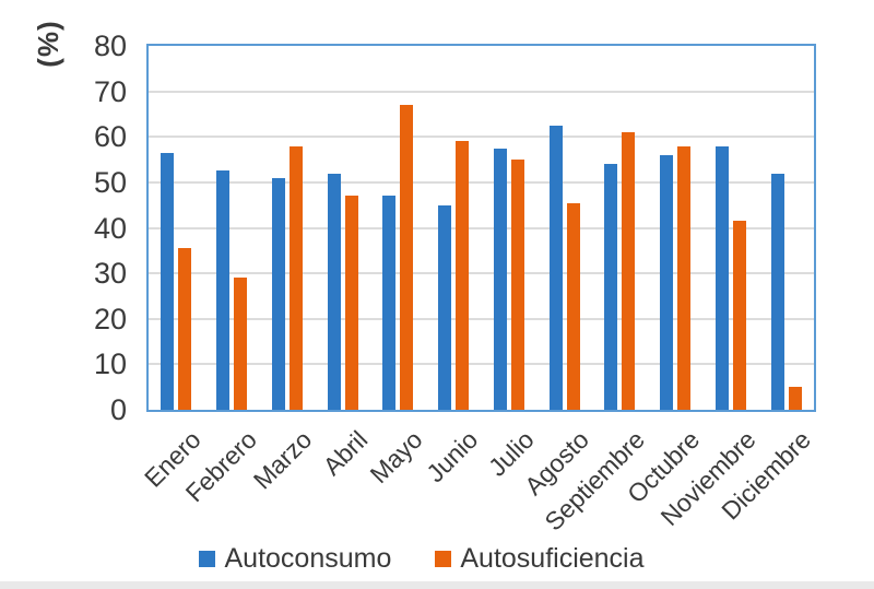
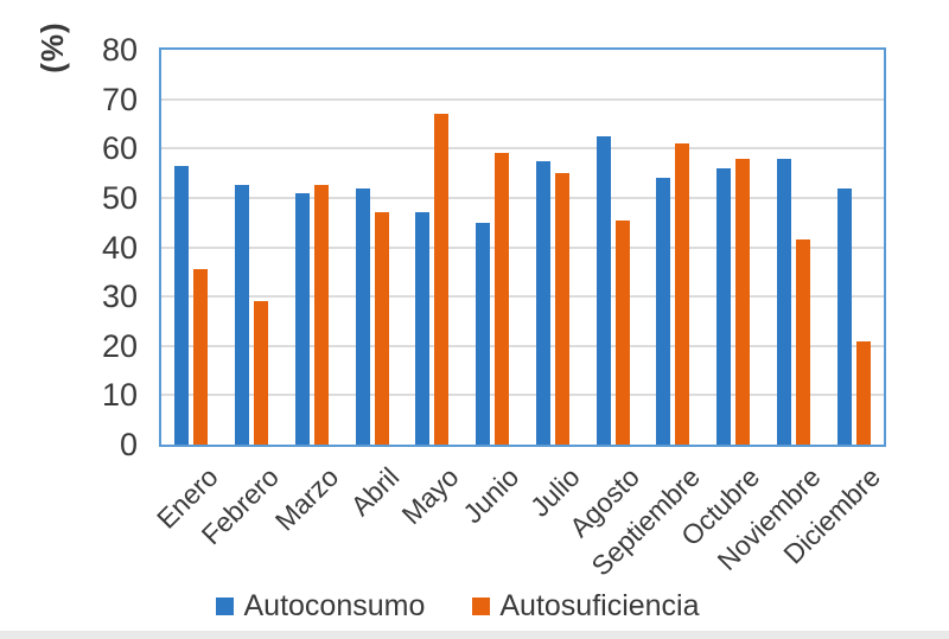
Autosuficiencia/Marzo: 58 -> 52
Autosuficiencia/Diciembre: 5 -> 21
